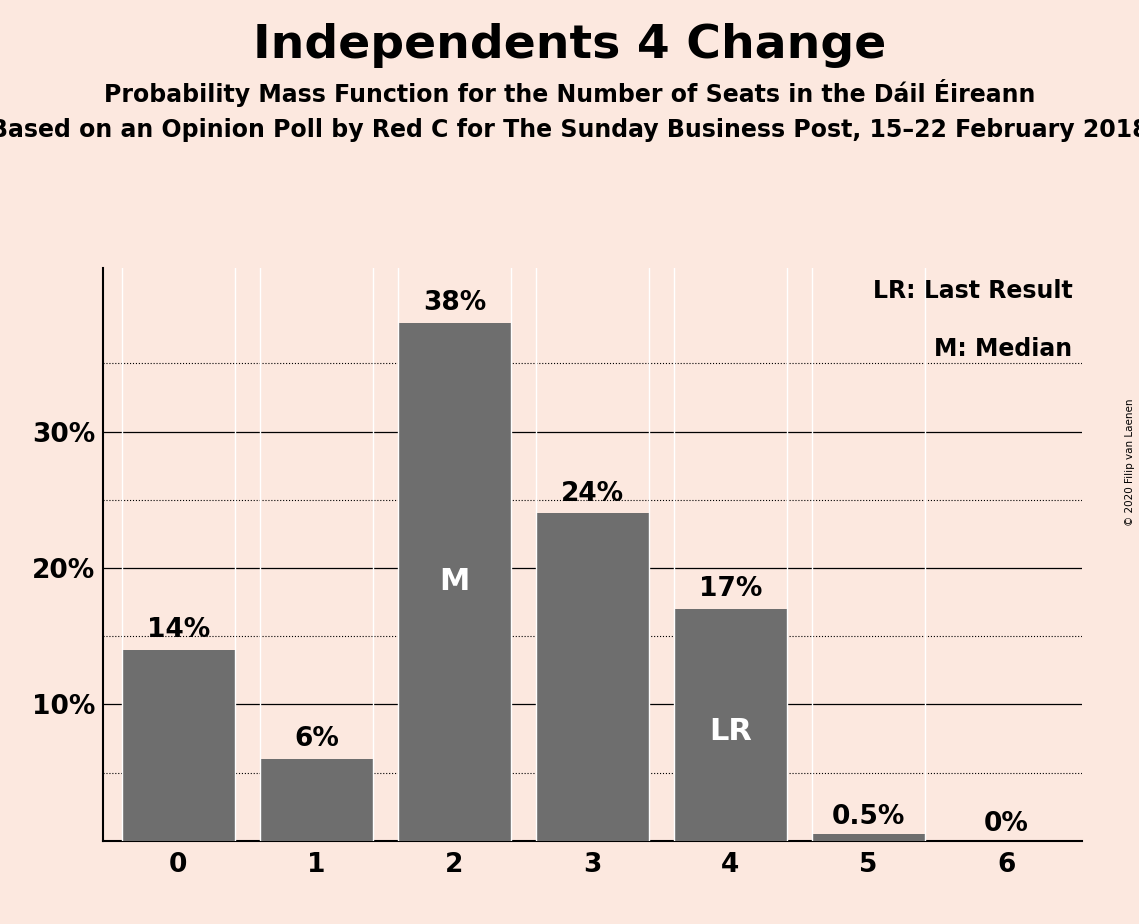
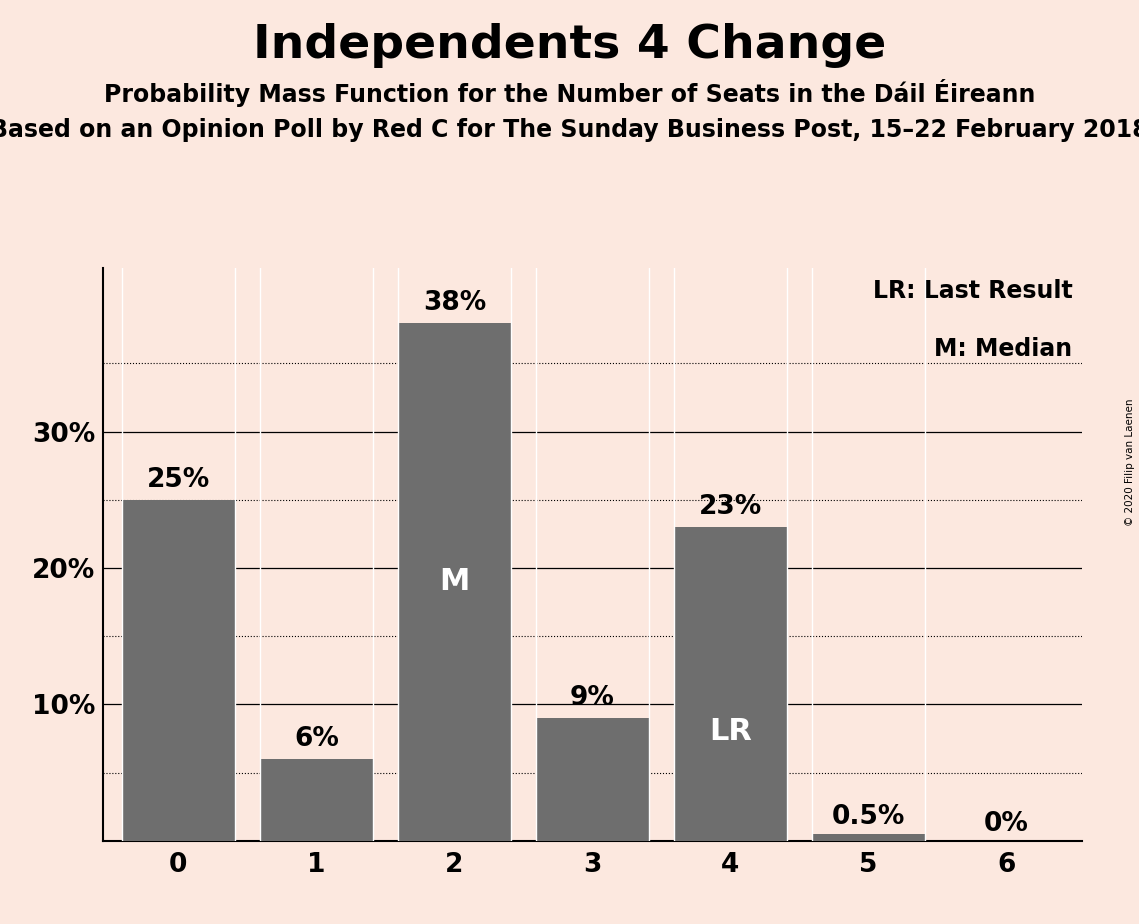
0: 14% -> 25%
3: 24% -> 9%
4: 17% -> 23%
